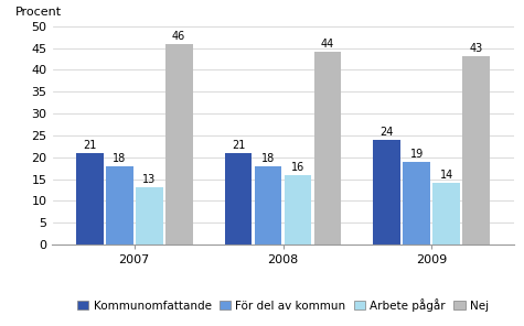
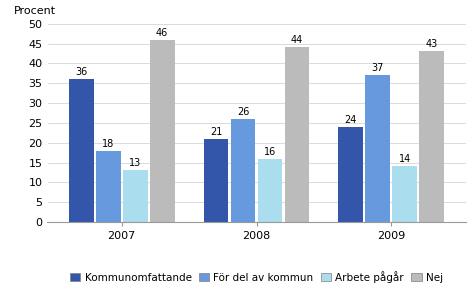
Kommunomfattande/2007: 21 -> 36
För del av kommun/2008: 18 -> 26
För del av kommun/2009: 19 -> 37
